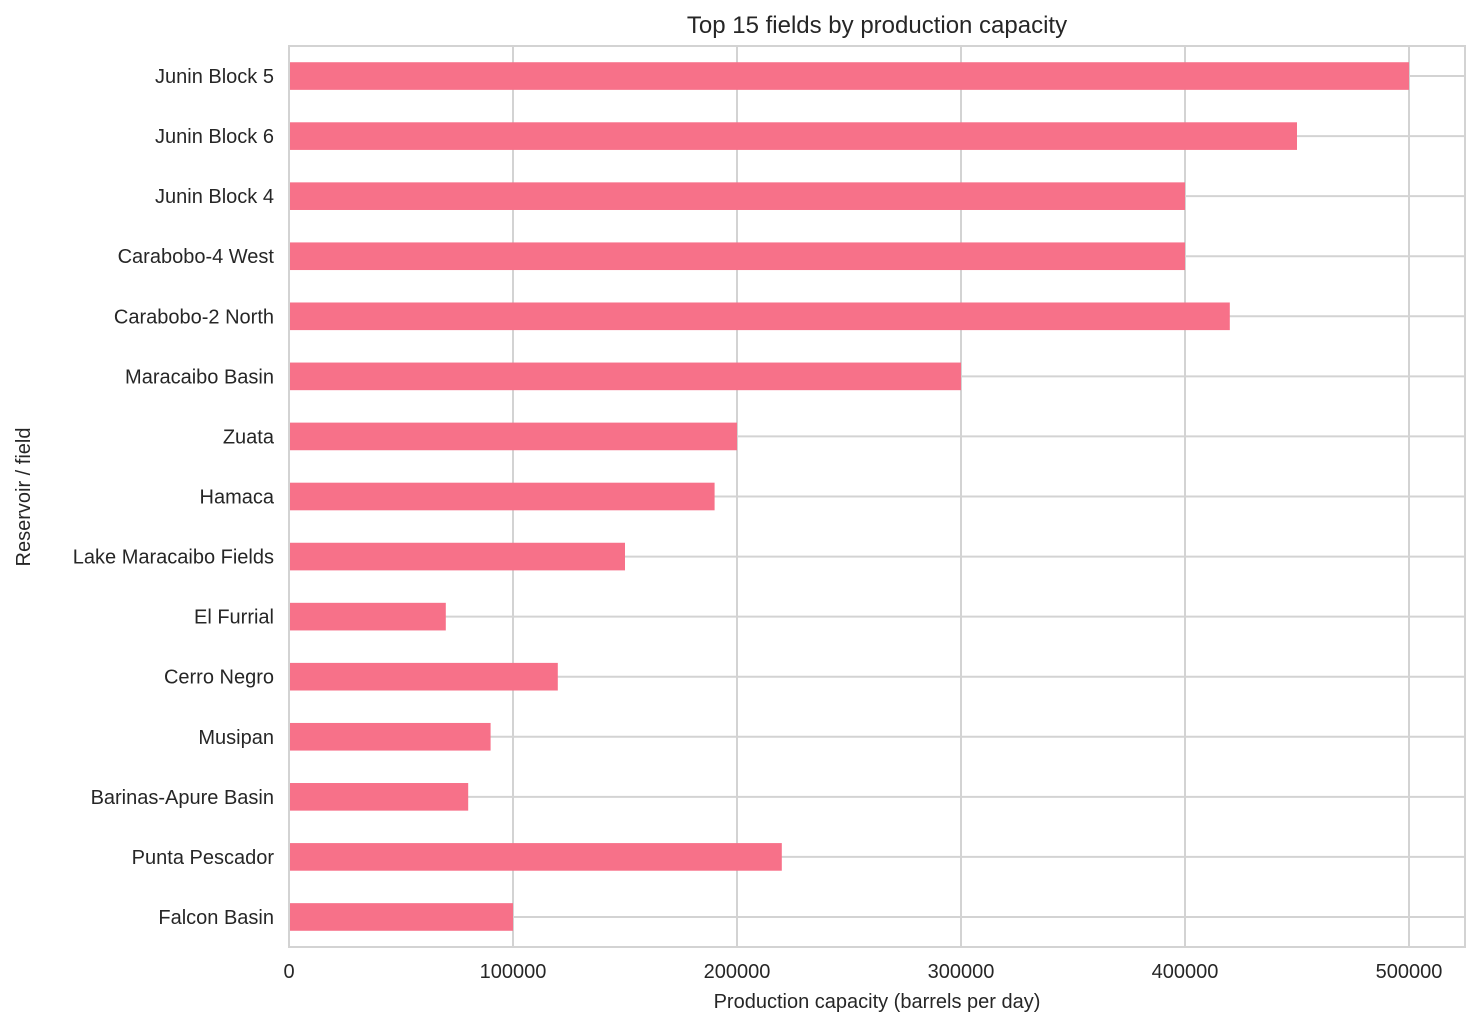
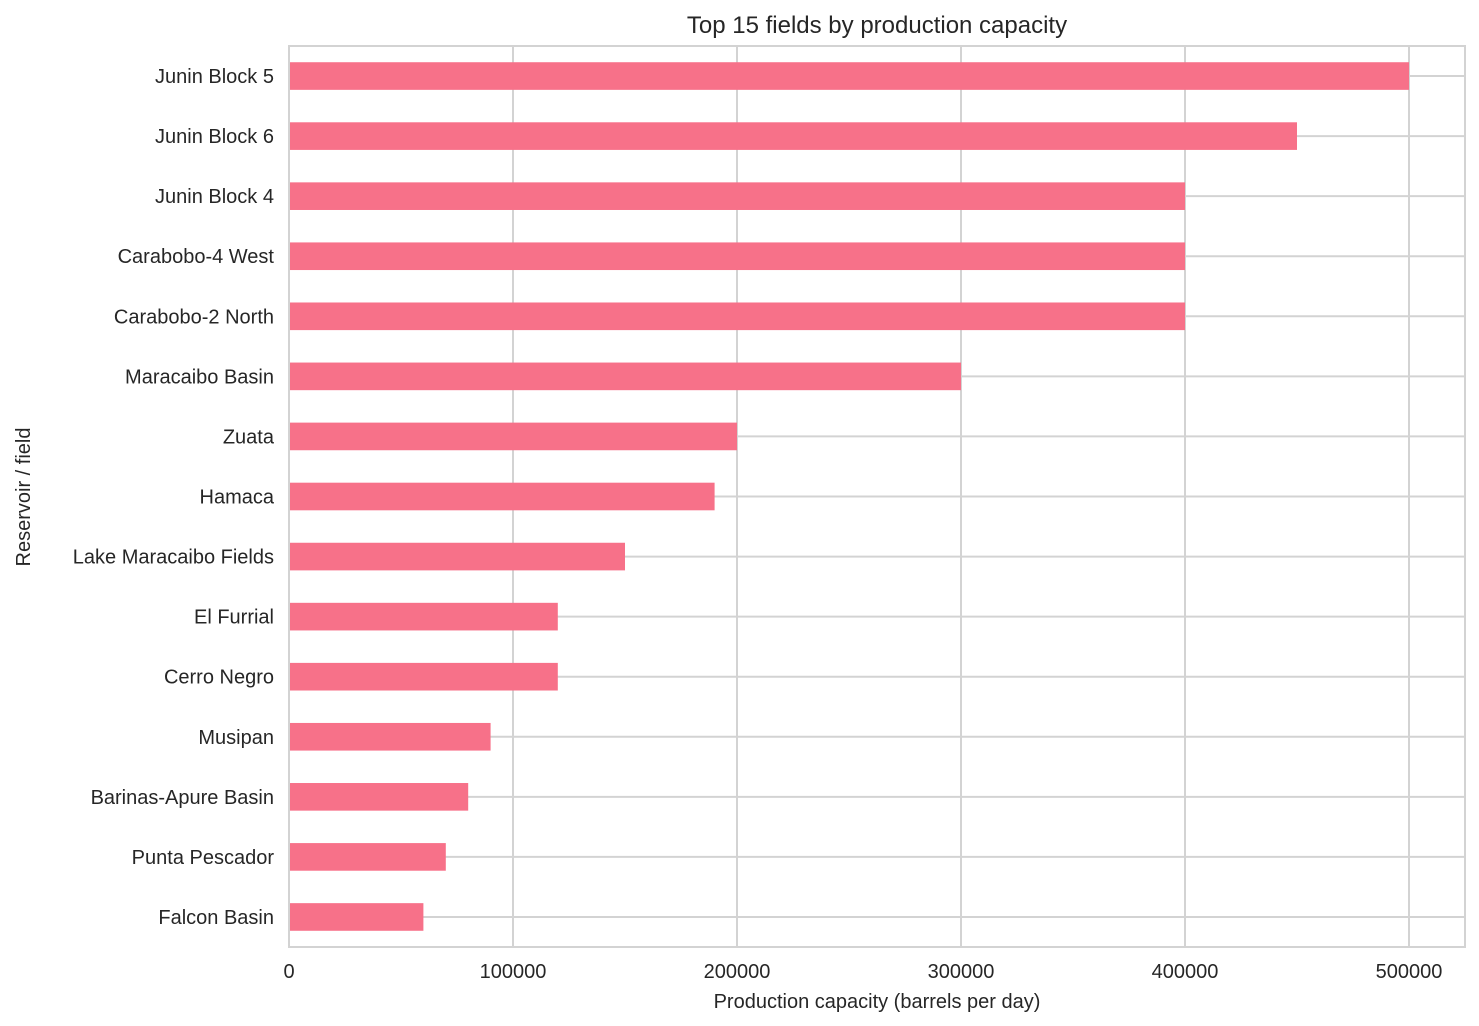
Carabobo-2 North: 420000 -> 400000
El Furrial: 70000 -> 120000
Punta Pescador: 220000 -> 70000
Falcon Basin: 100000 -> 60000
